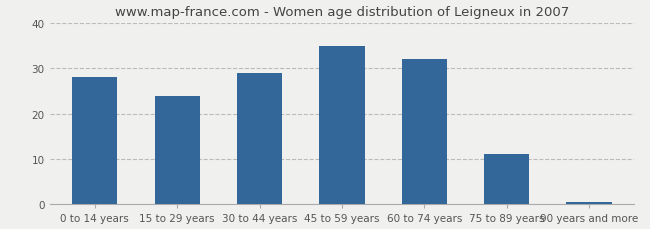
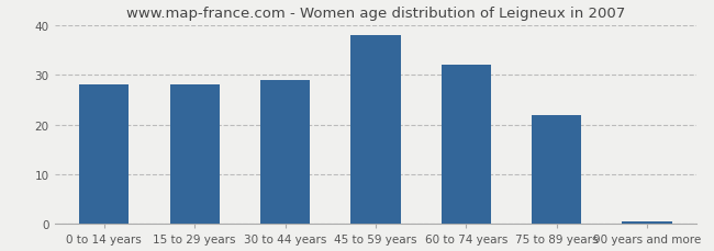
15 to 29 years: 24.0 -> 28.0
45 to 59 years: 35.0 -> 38.0
75 to 89 years: 11.0 -> 22.0
